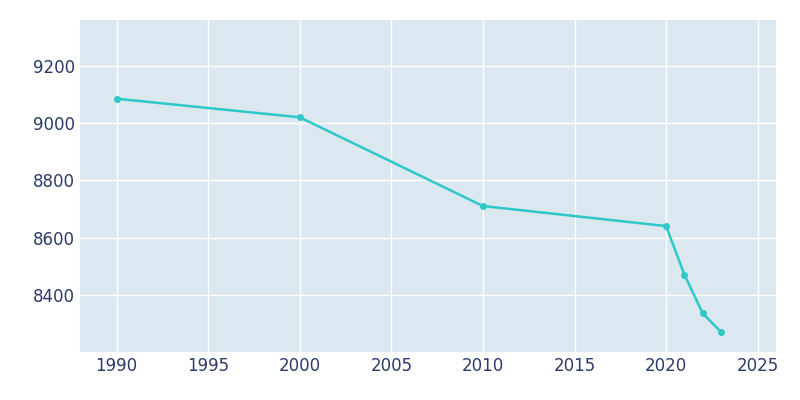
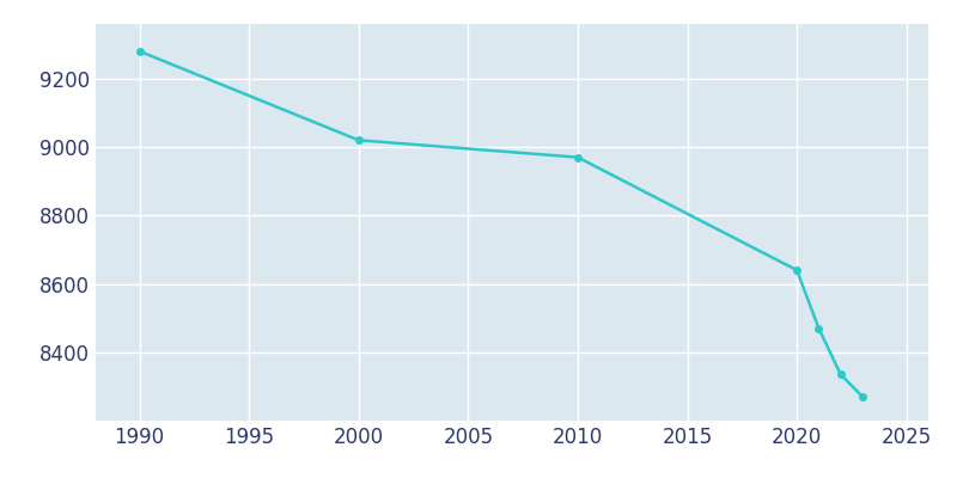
1990: 9085 -> 9280
2010: 8710 -> 8970
